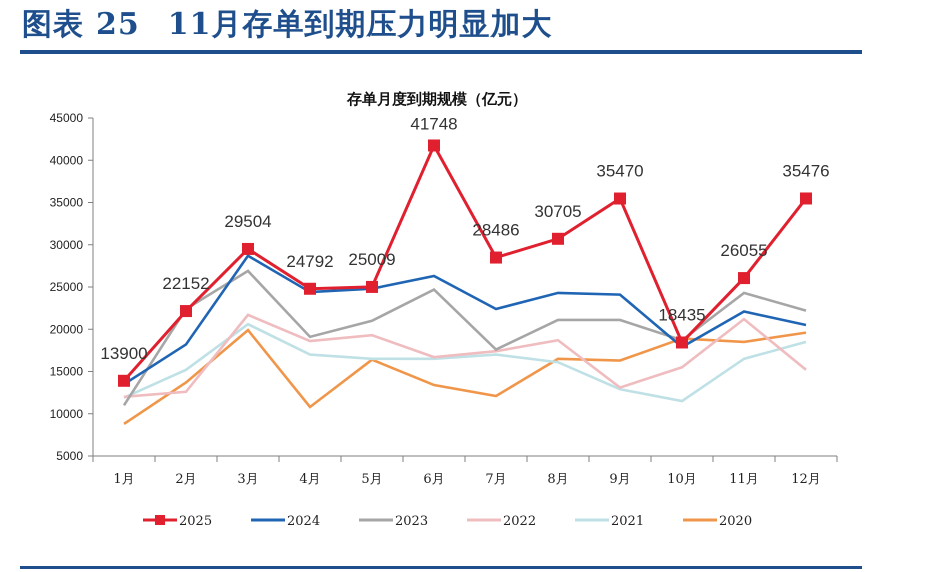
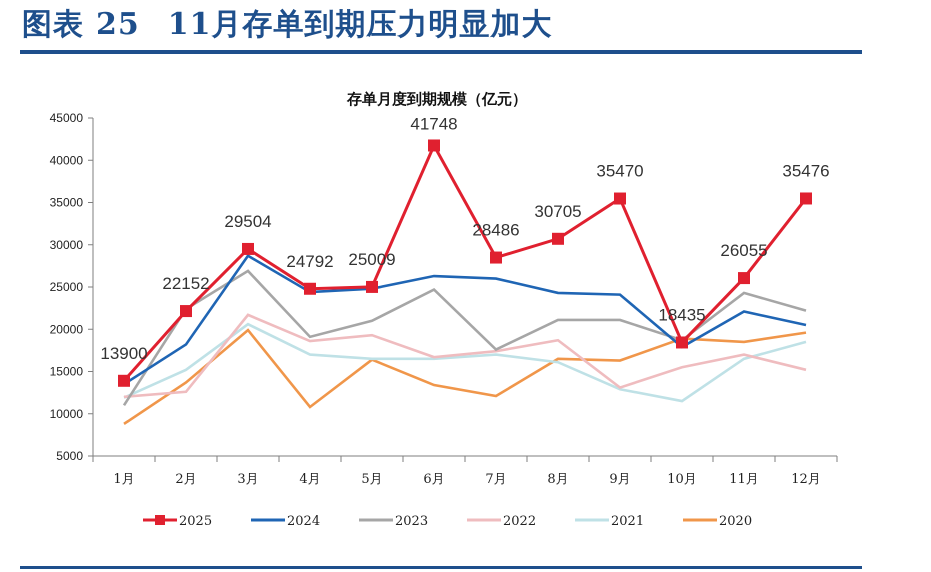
2024/7月: 22000 -> 26000
2022/11月: 21000 -> 17000
